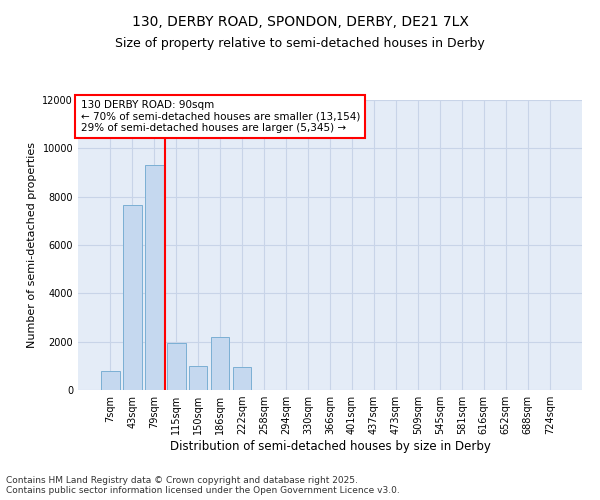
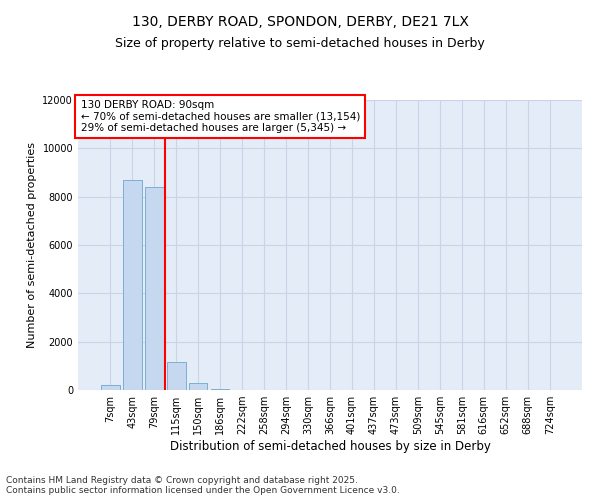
7sqm: 800 -> 200
43sqm: 7650 -> 8700
79sqm: 9300 -> 8400
115sqm: 1950 -> 1150
150sqm: 1000 -> 300
186sqm: 2200 -> 60
222sqm: 950 -> 10
